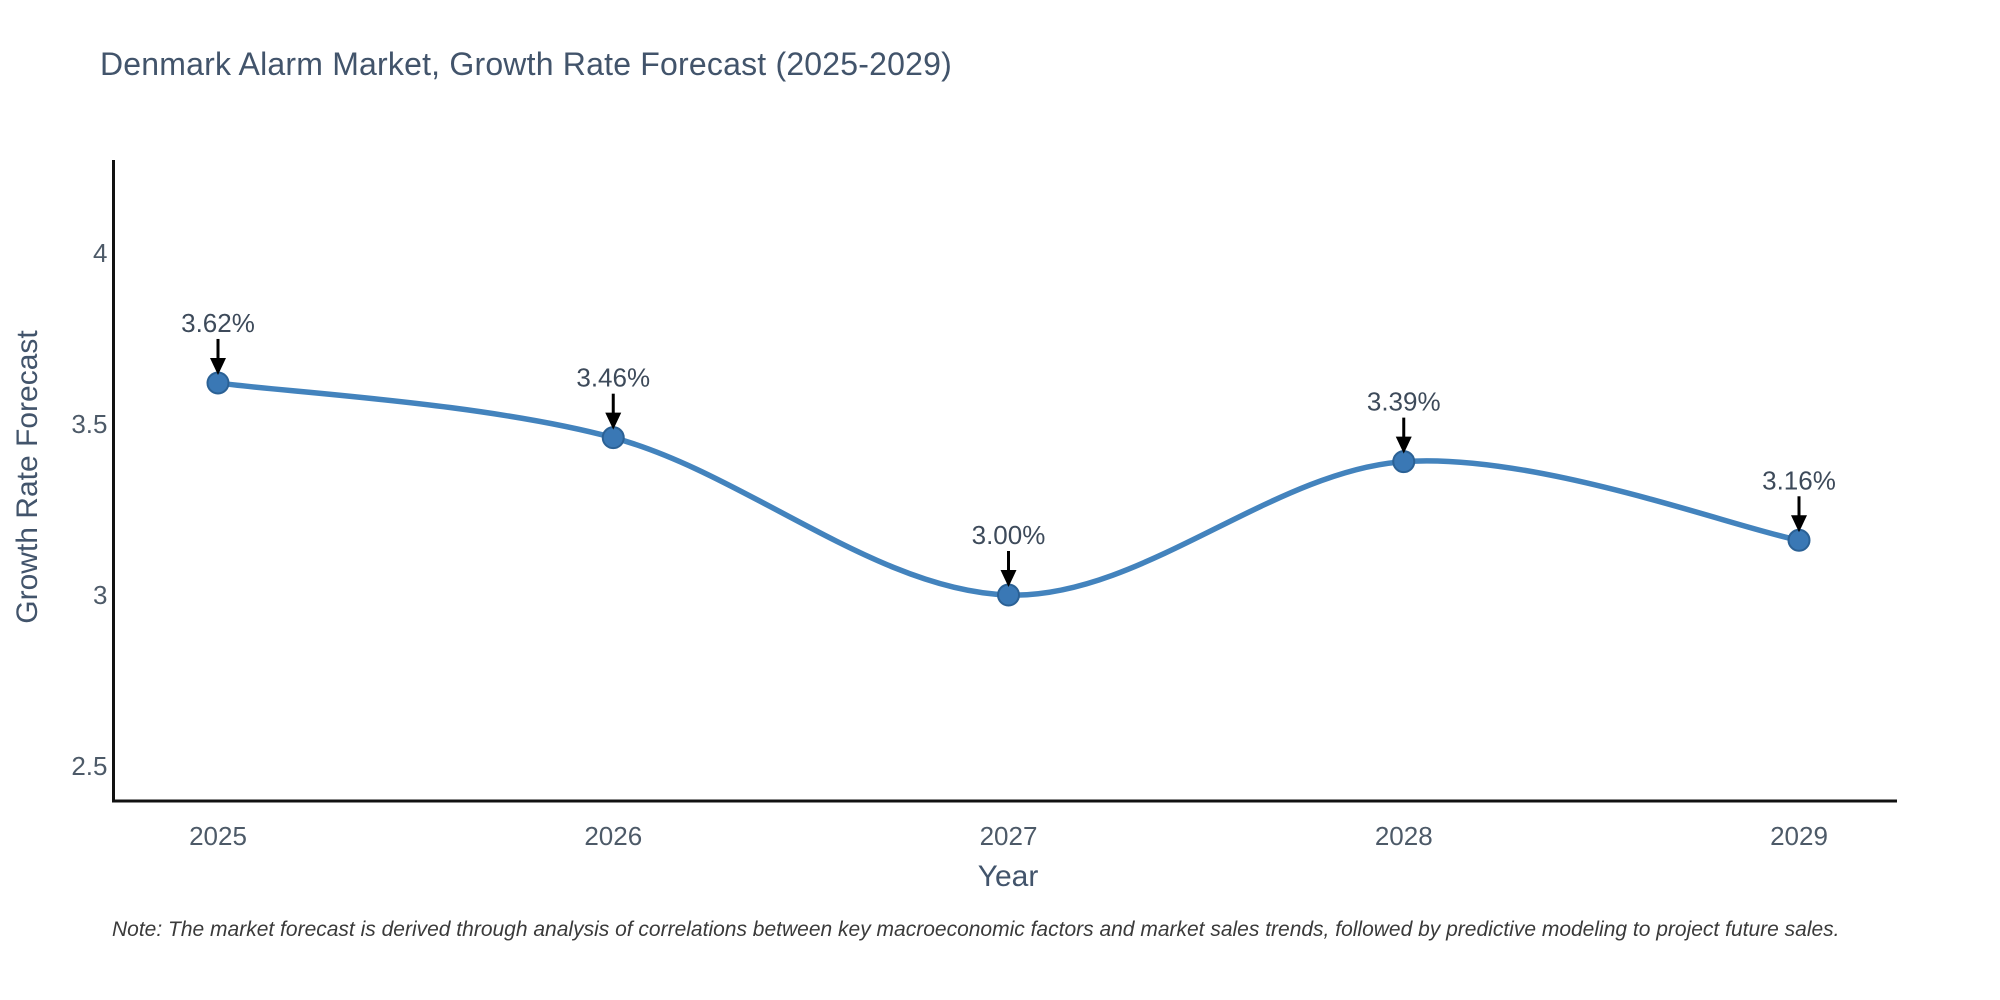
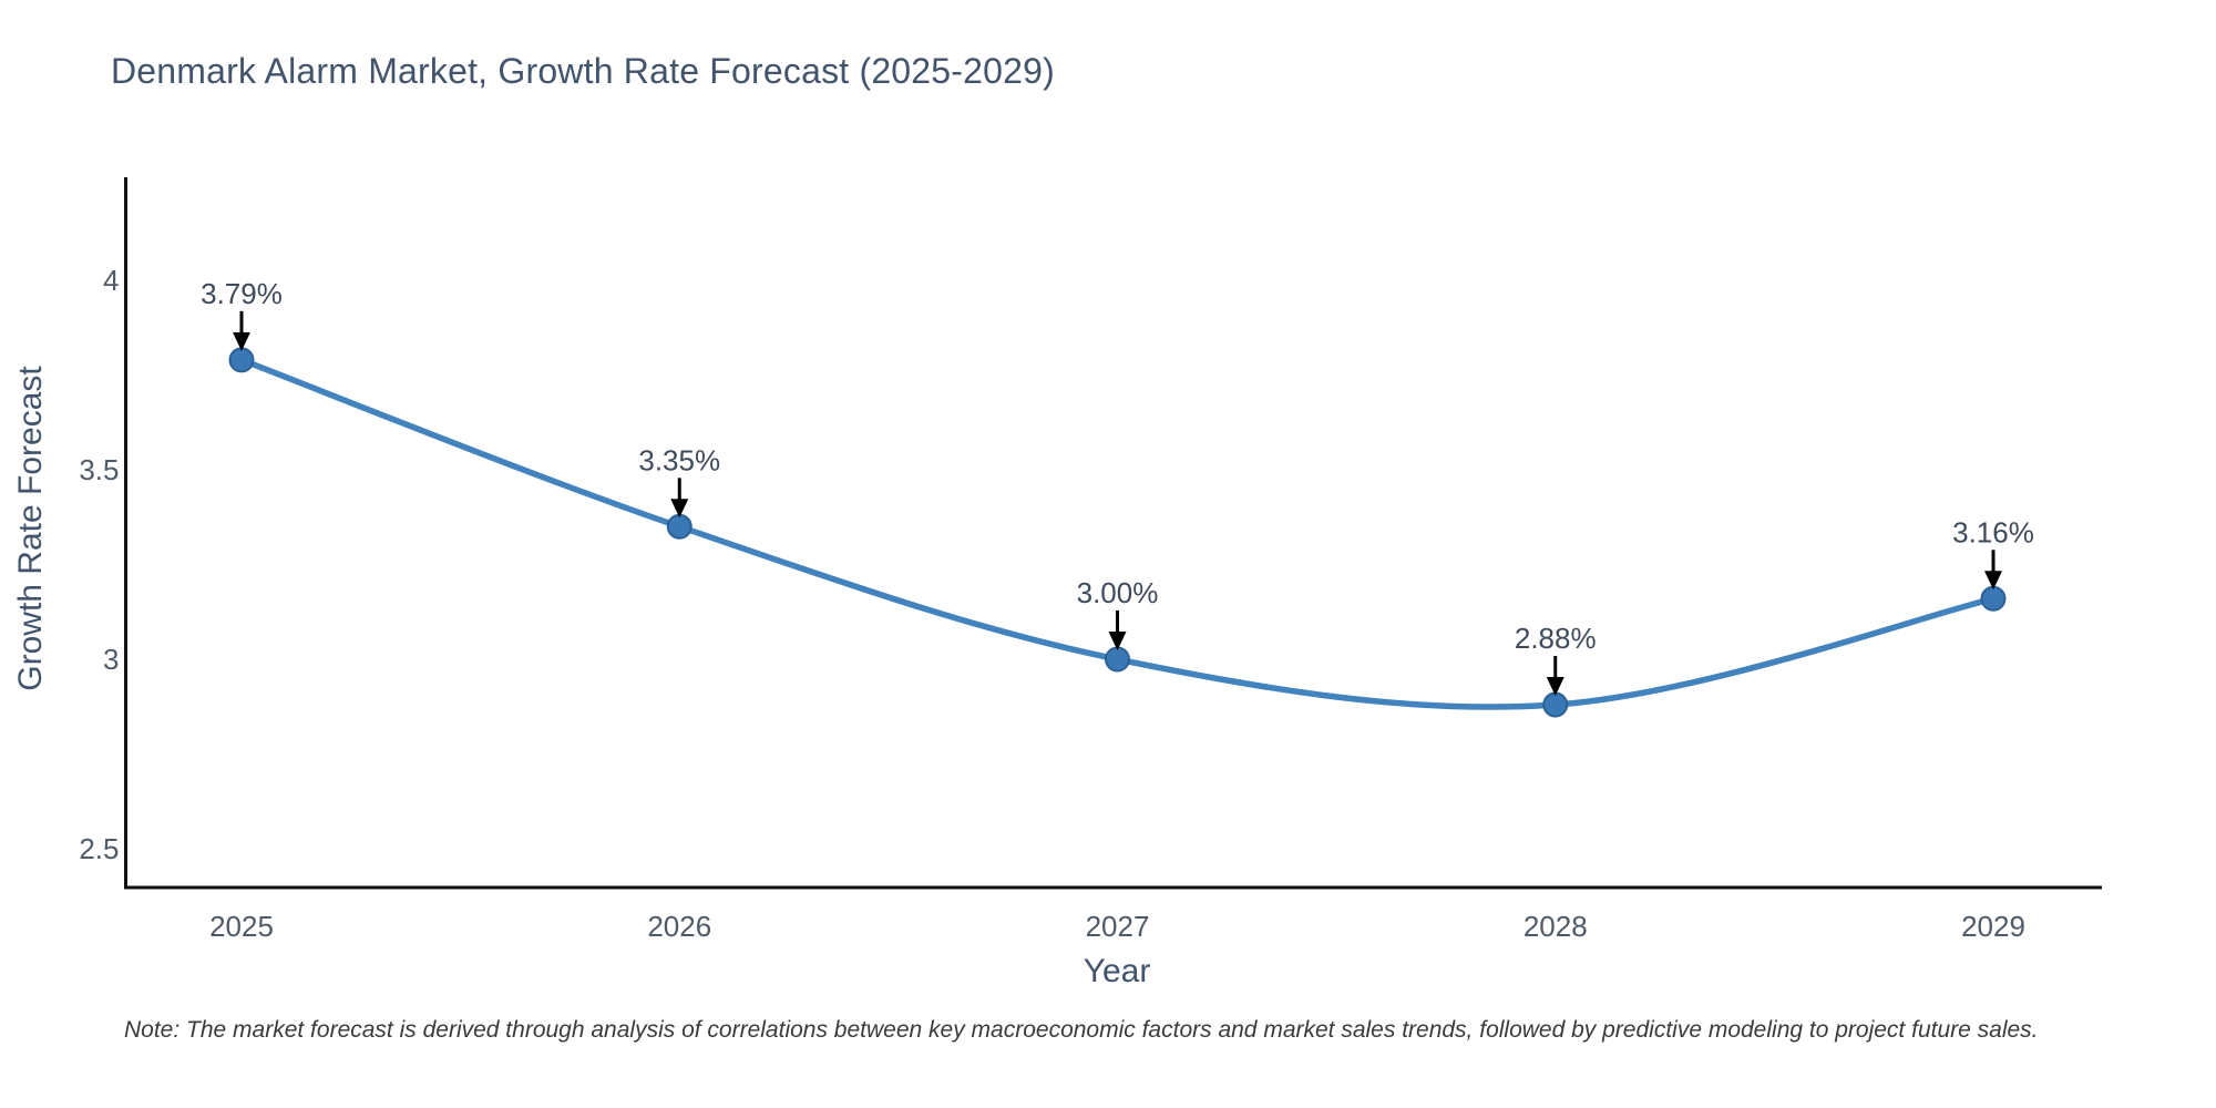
2025: 3.62% -> 3.79%
2026: 3.46% -> 3.35%
2028: 3.39% -> 2.88%
